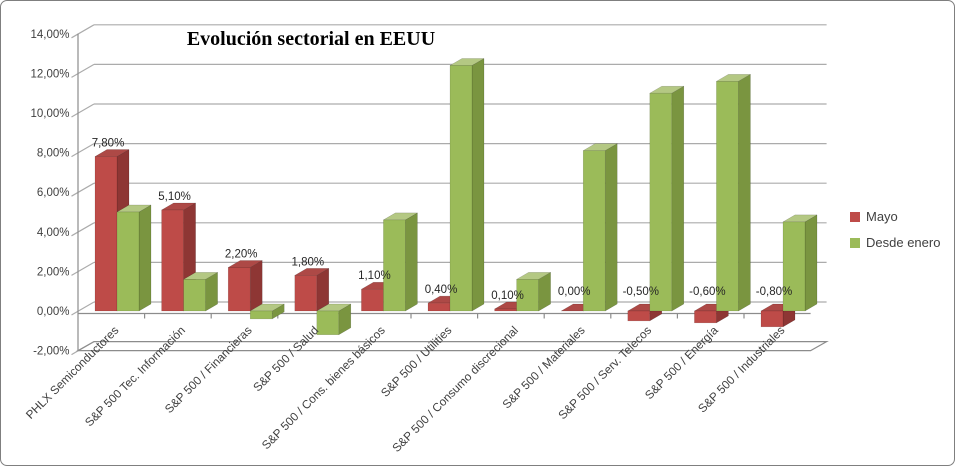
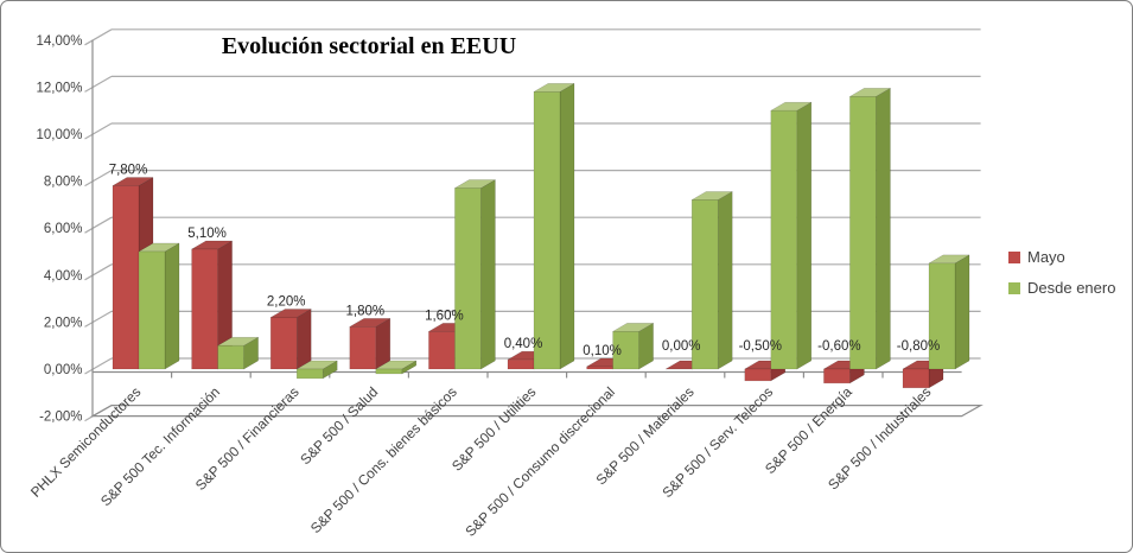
Desde enero/S&P 500 Tec. Información: 1,6% -> 1,0%
Desde enero/S&P 500 / Salud: -1,2% -> -0,2%
Mayo/S&P 500 / Cons. bienes básicos: 1,10% -> 1,60%
Desde enero/S&P 500 / Cons. bienes básicos: 4,6% -> 7,7%
Desde enero/S&P 500 / Utilities: 12,4% -> 11,8%
Desde enero/S&P 500 / Materiales: 8,1% -> 7,2%
